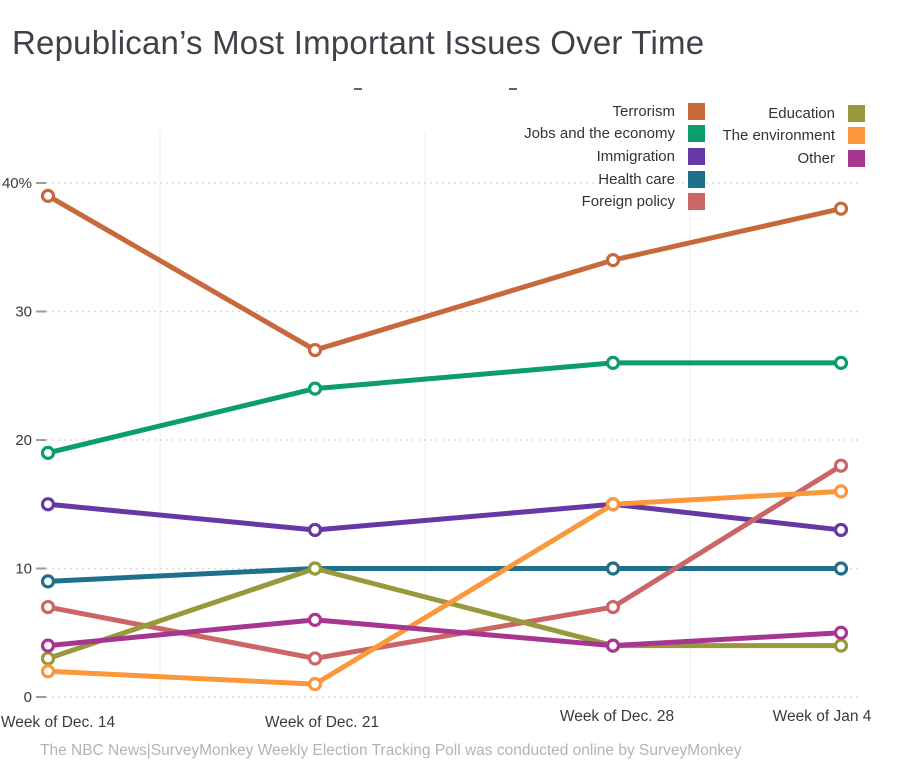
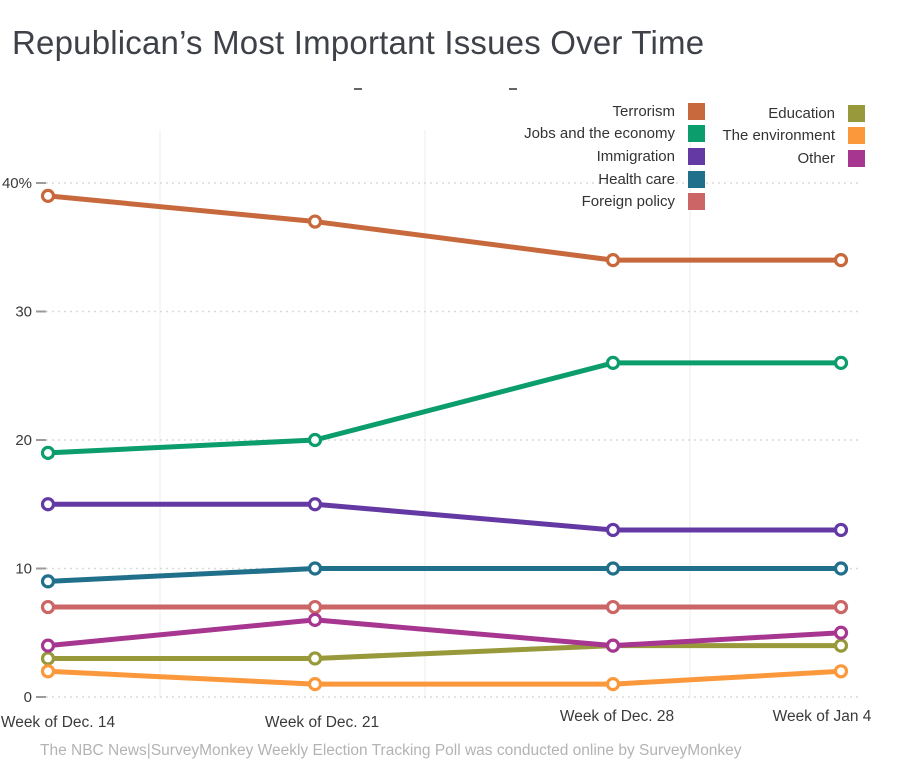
Terrorism/Week of Dec. 21: 27% -> 37%
Jobs and the economy/Week of Dec. 21: 24% -> 20%
Immigration/Week of Dec. 21: 13% -> 15%
Foreign policy/Week of Dec. 21: 3% -> 7%
Education/Week of Dec. 21: 10% -> 3%
Immigration/Week of Dec. 28: 15% -> 13%
The environment/Week of Dec. 28: 15% -> 1%
Terrorism/Week of Jan 4: 38% -> 34%
Foreign policy/Week of Jan 4: 18% -> 7%
The environment/Week of Jan 4: 16% -> 2%
